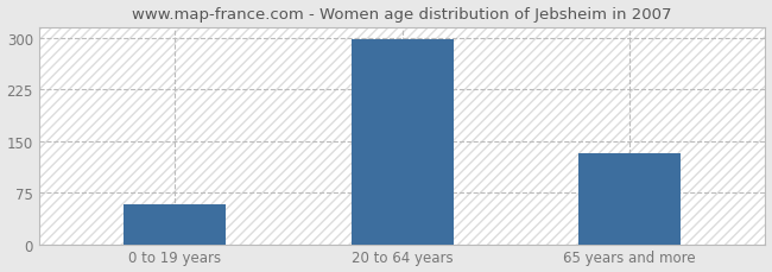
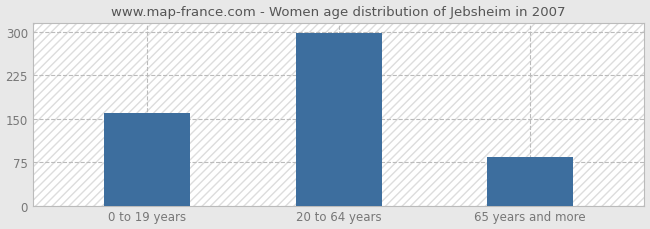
0 to 19 years: 58 -> 160
65 years and more: 132 -> 83
